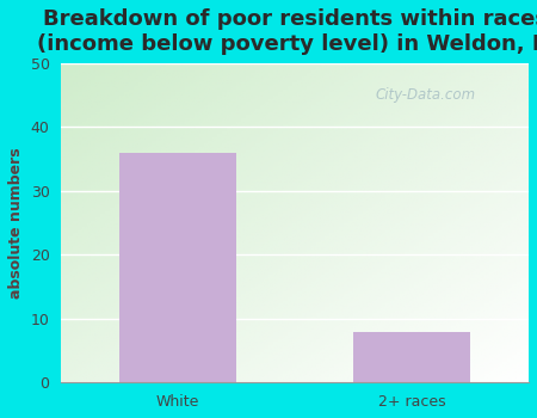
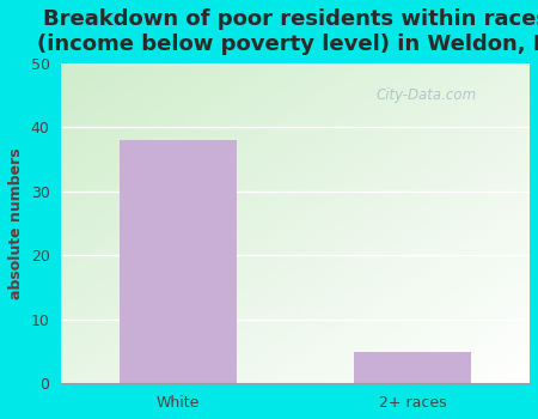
White: 36 -> 38
2+ races: 8 -> 5
